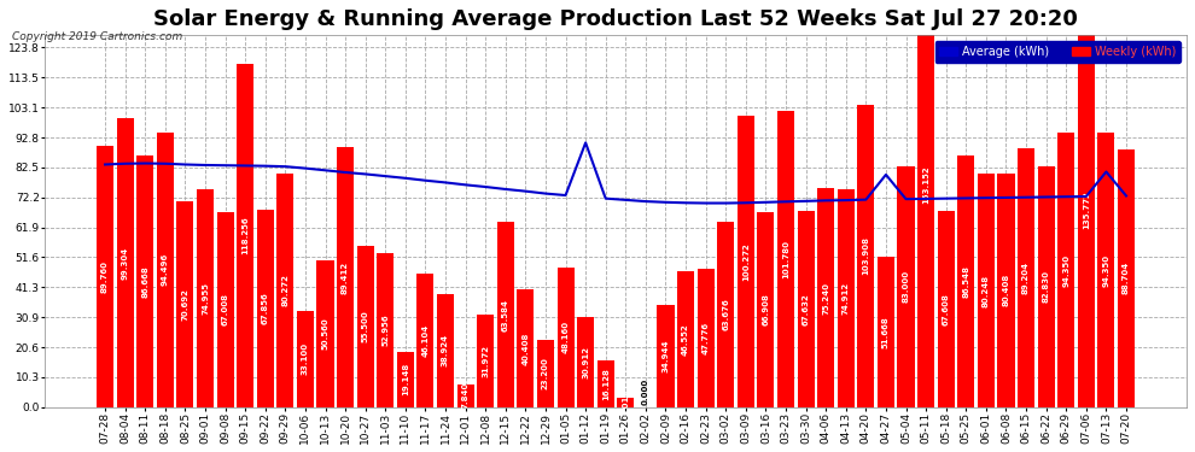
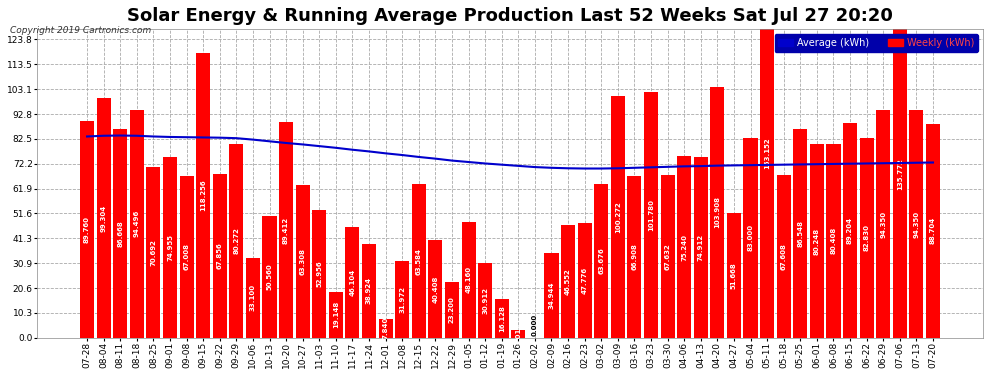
Weekly (kWh)/10-27: 55.5 -> 63.3
Average (kWh)/01-12: 91.0 -> 72.3
Average (kWh)/04-27: 80.0 -> 71.5
Average (kWh)/07-13: 81.0 -> 72.6
